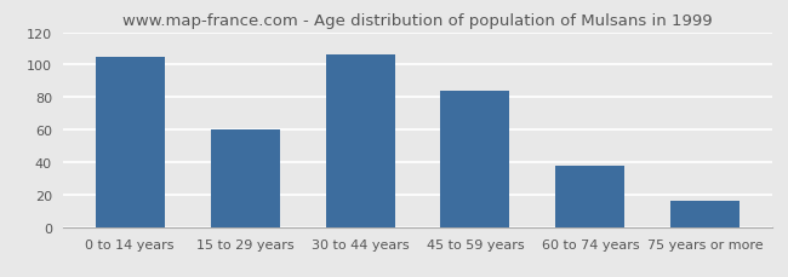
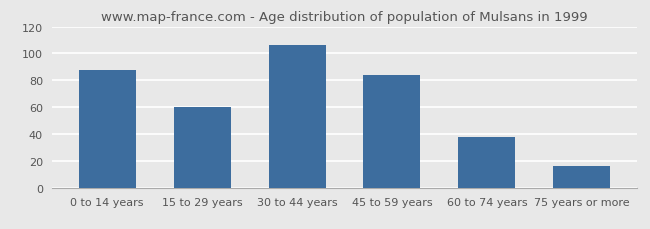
0 to 14 years: 105 -> 88
